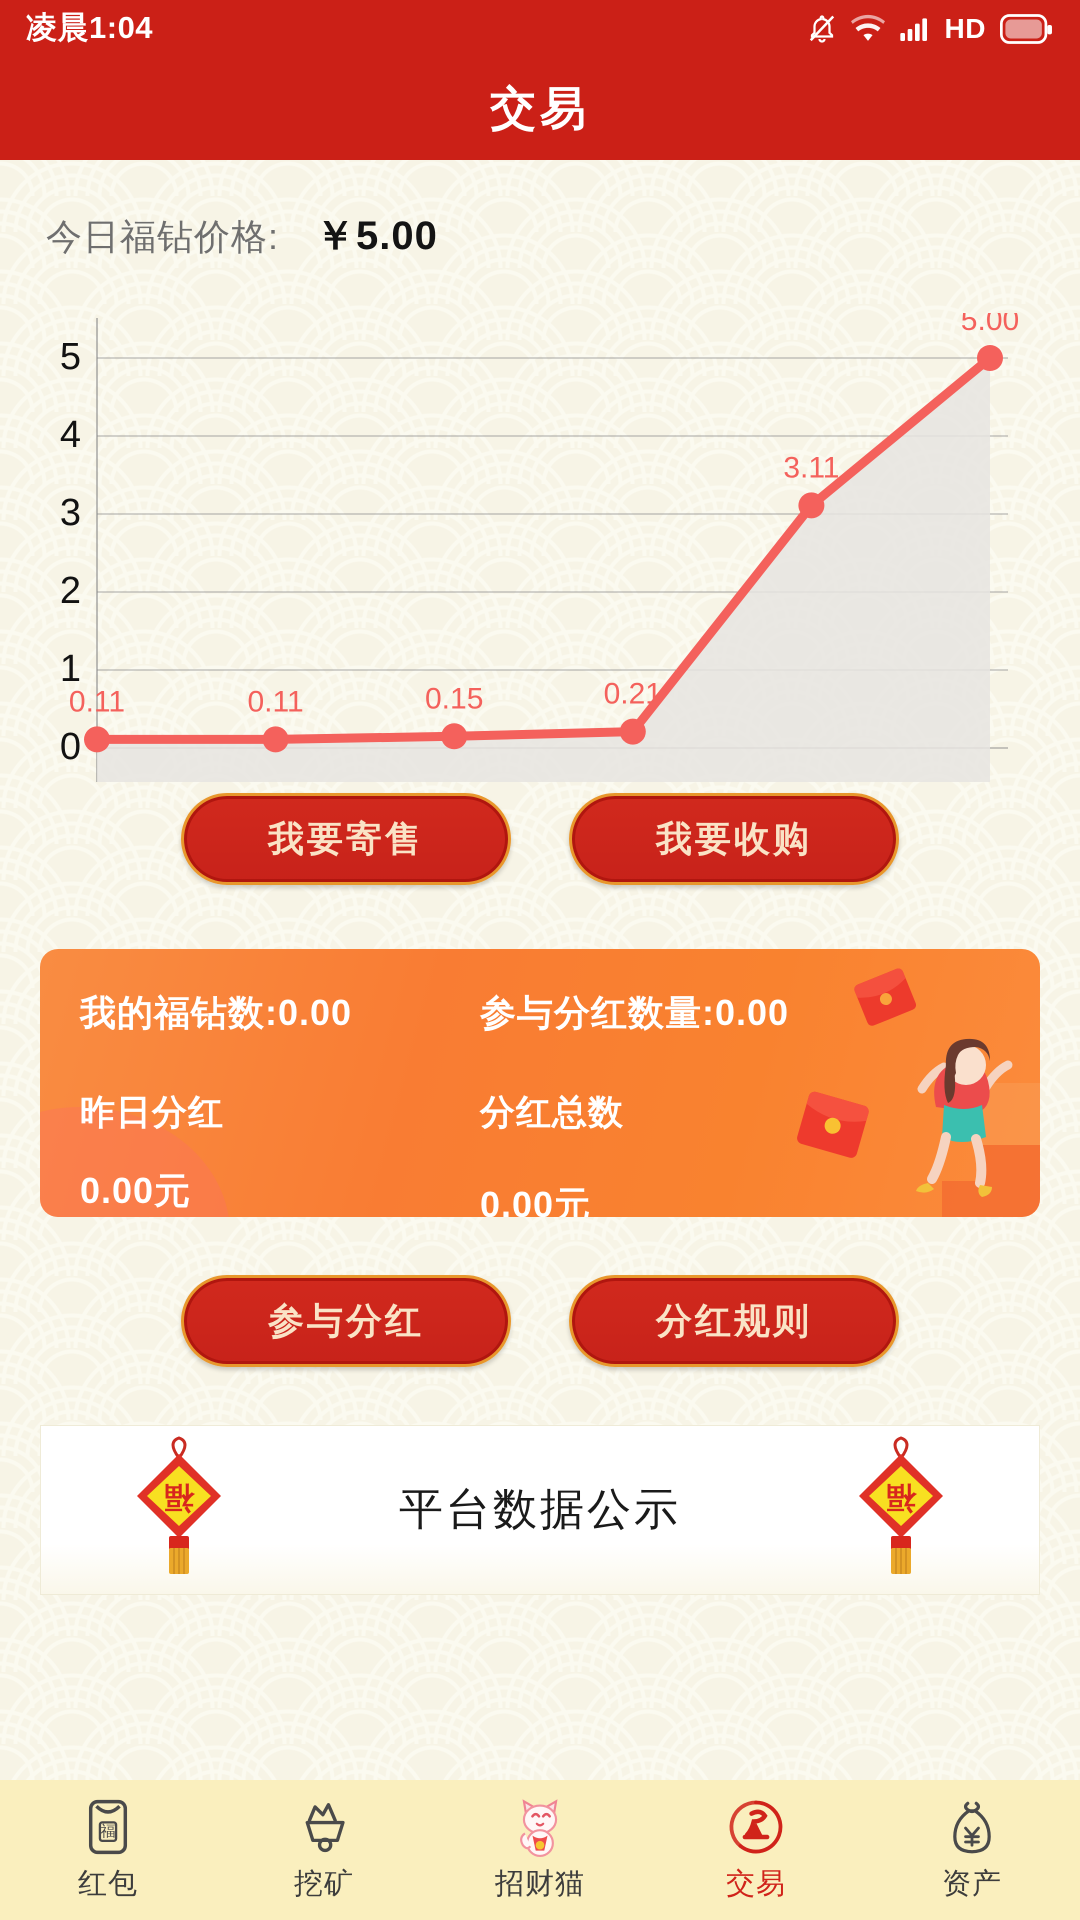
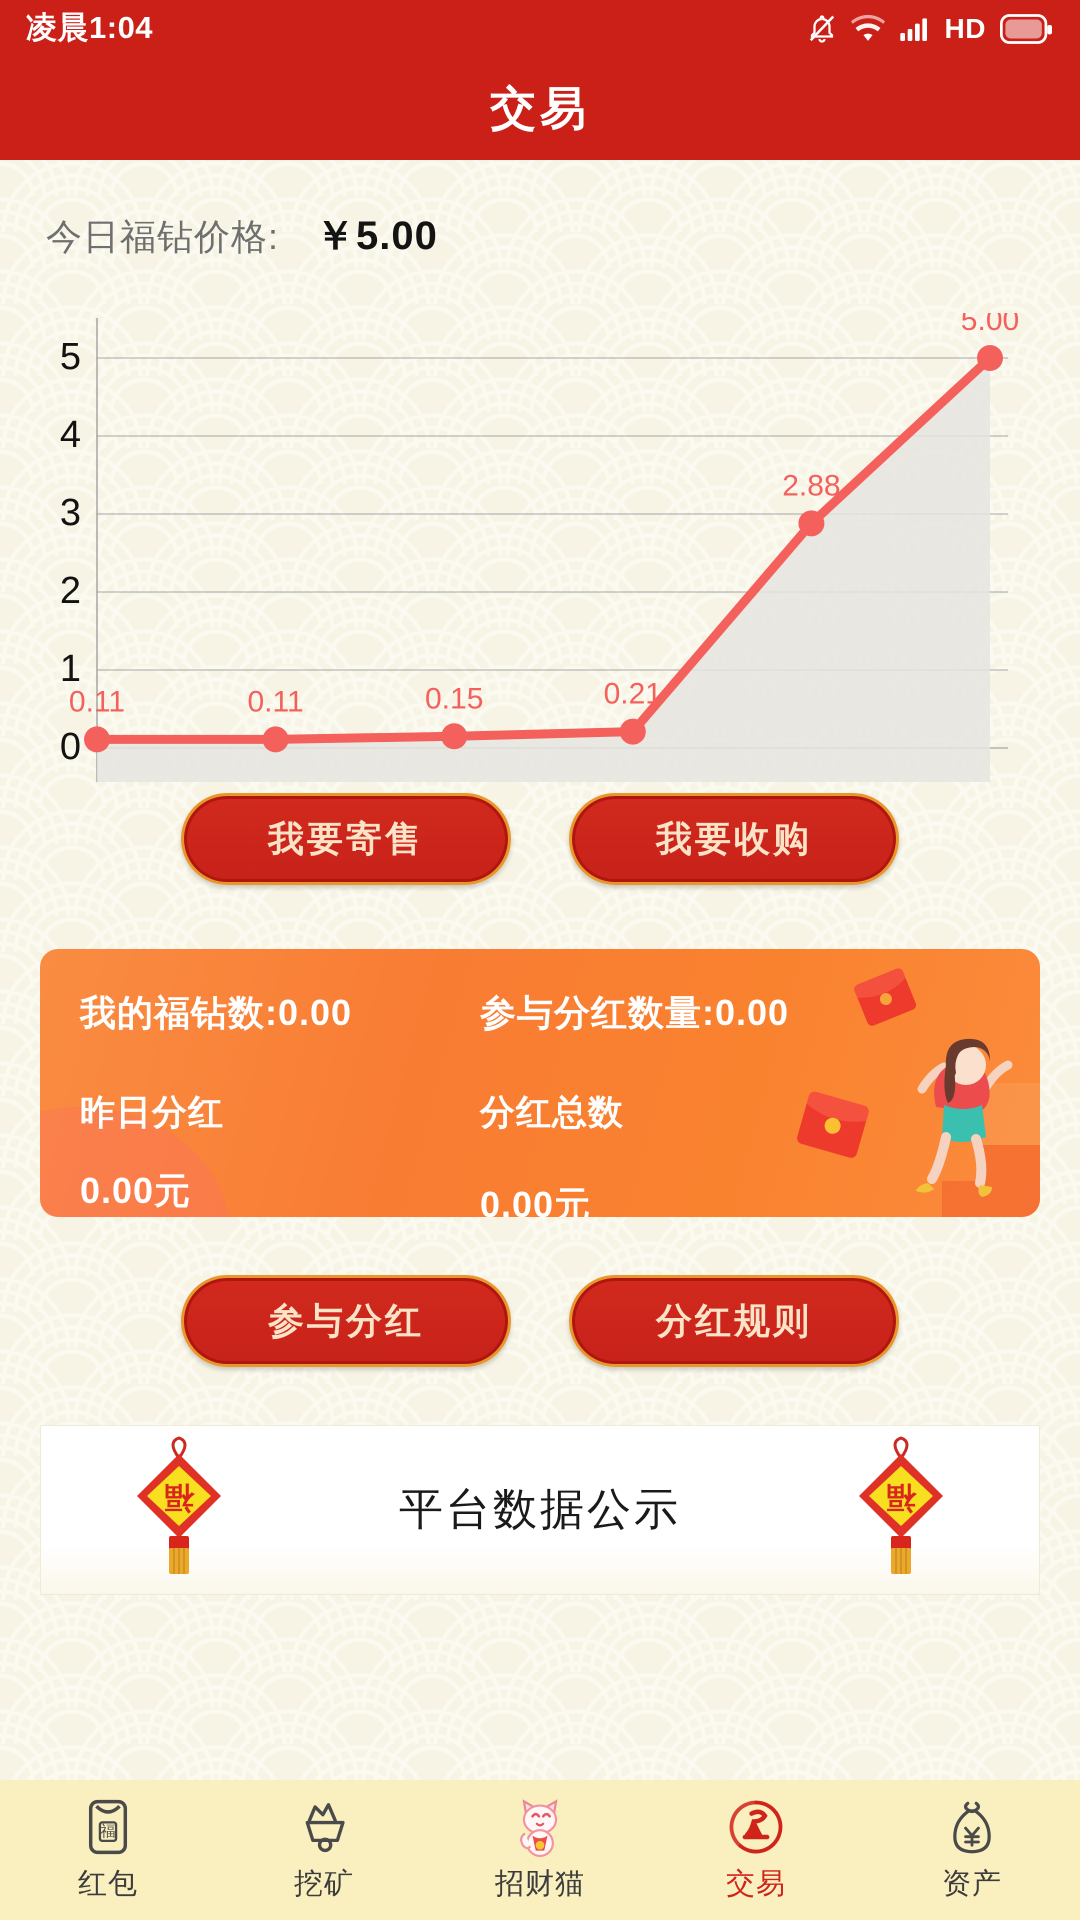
04.21: 3.11 -> 2.88
